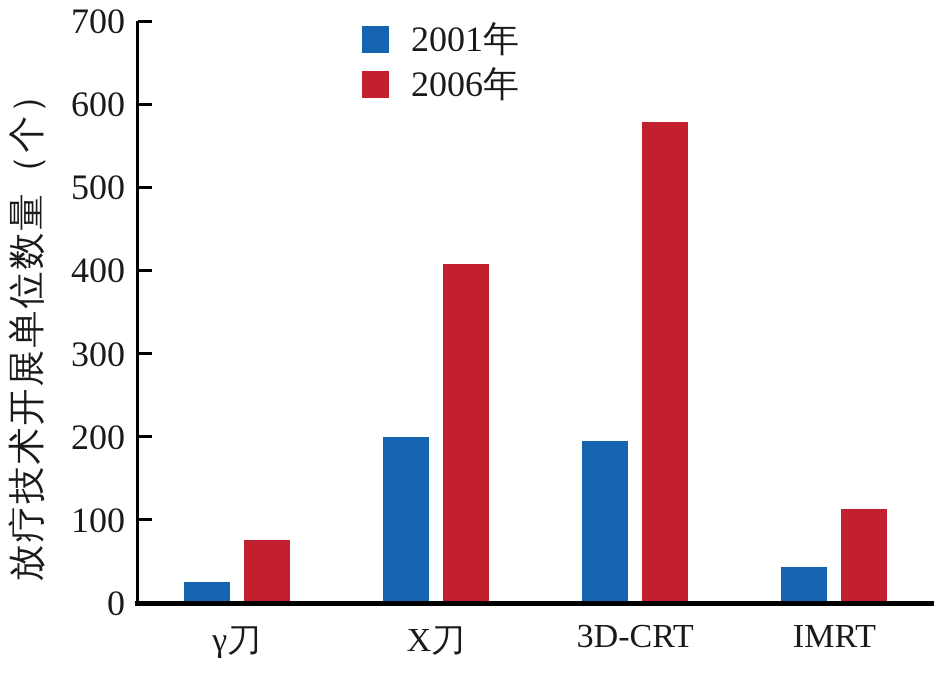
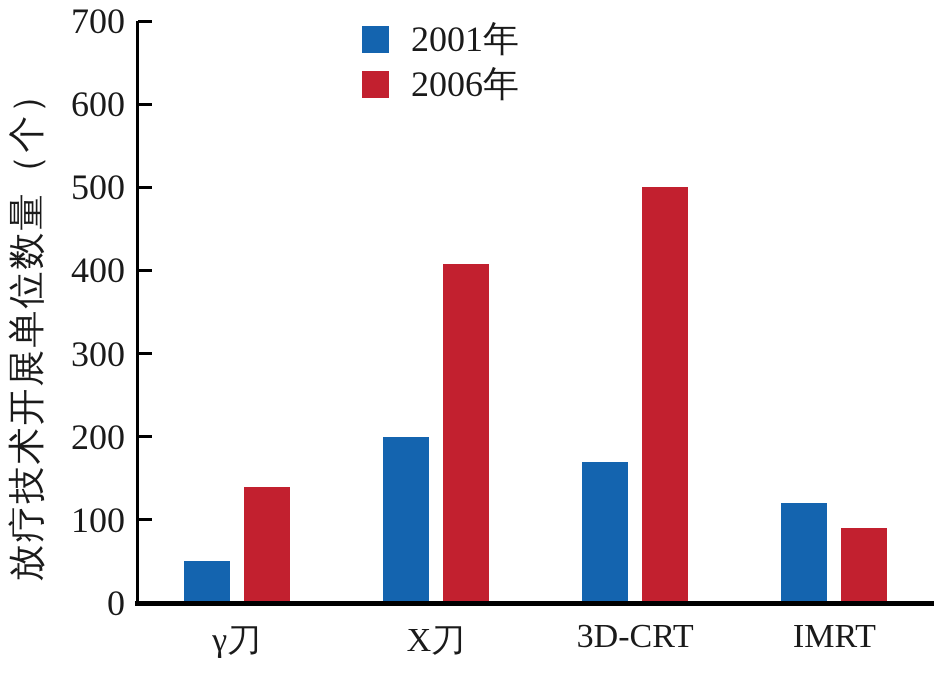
2001年/γ刀: 20 -> 50
2006年/γ刀: 80 -> 140
2001年/3D-CRT: 200 -> 170
2006年/3D-CRT: 580 -> 500
2001年/IMRT: 40 -> 120
2006年/IMRT: 110 -> 90
